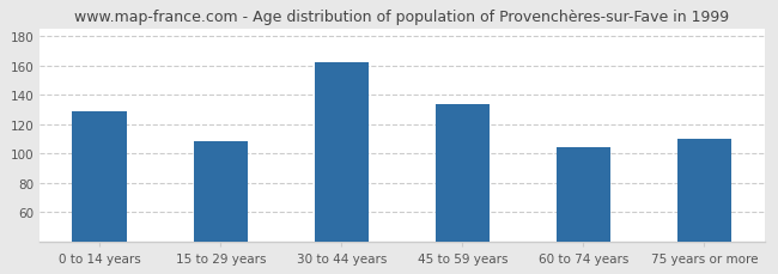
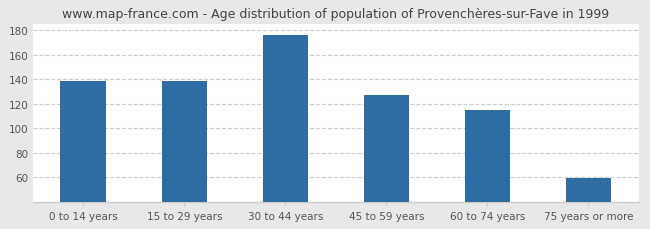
0 to 14 years: 129 -> 139
15 to 29 years: 108 -> 139
30 to 44 years: 162 -> 176
45 to 59 years: 134 -> 127
60 to 74 years: 104 -> 115
75 years or more: 110 -> 59
